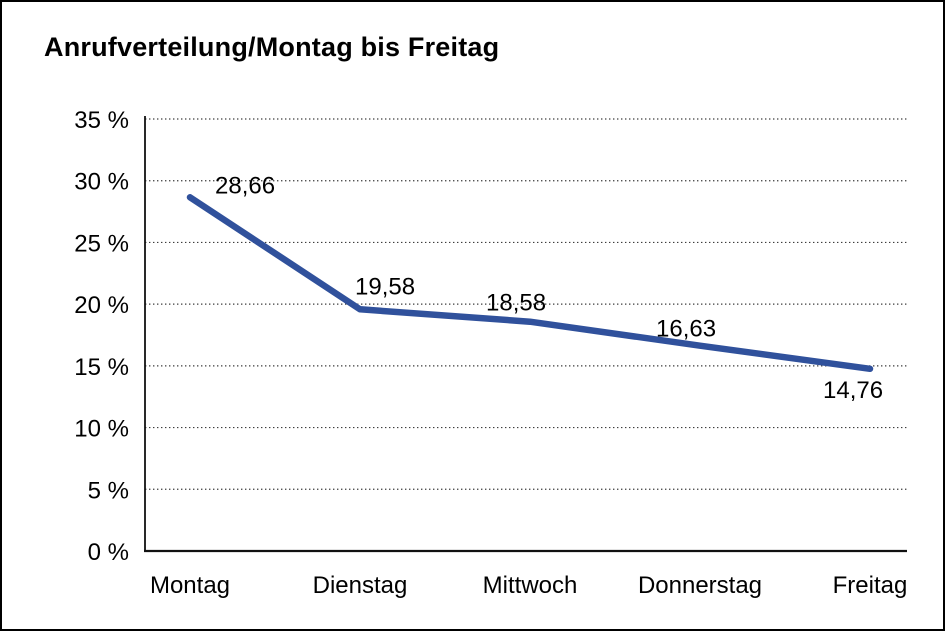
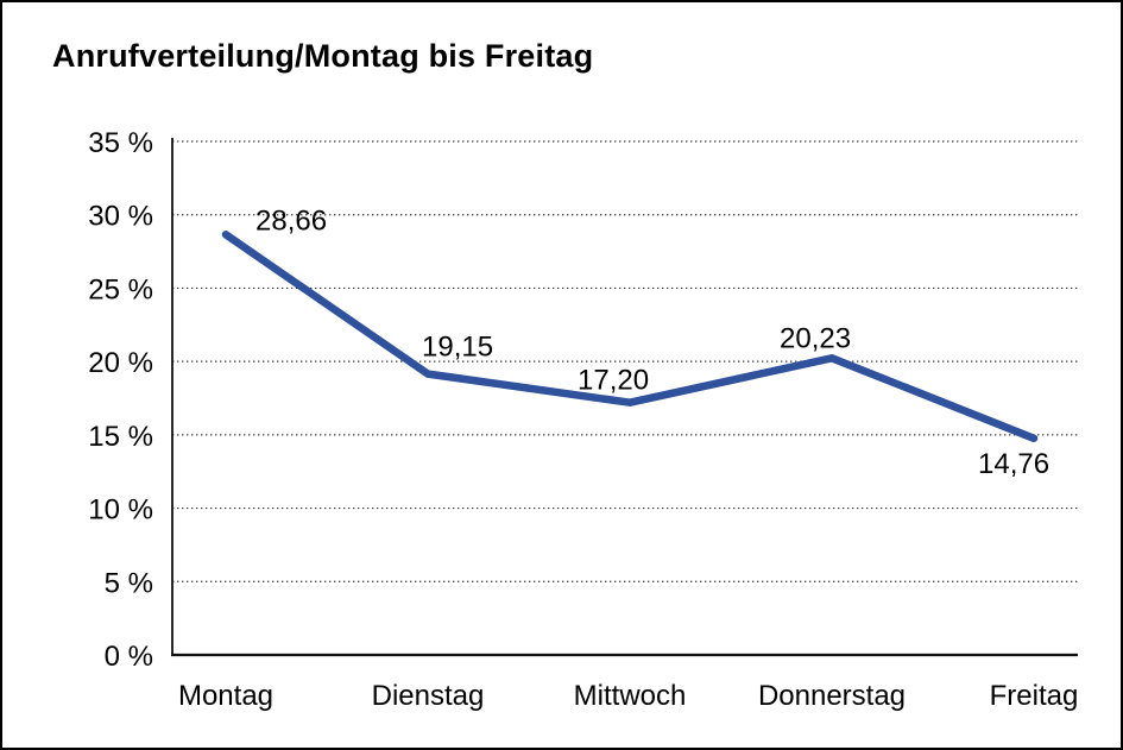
Dienstag: 19,58 -> 19,15
Mittwoch: 18,58 -> 17,20
Donnerstag: 16,63 -> 20,23
